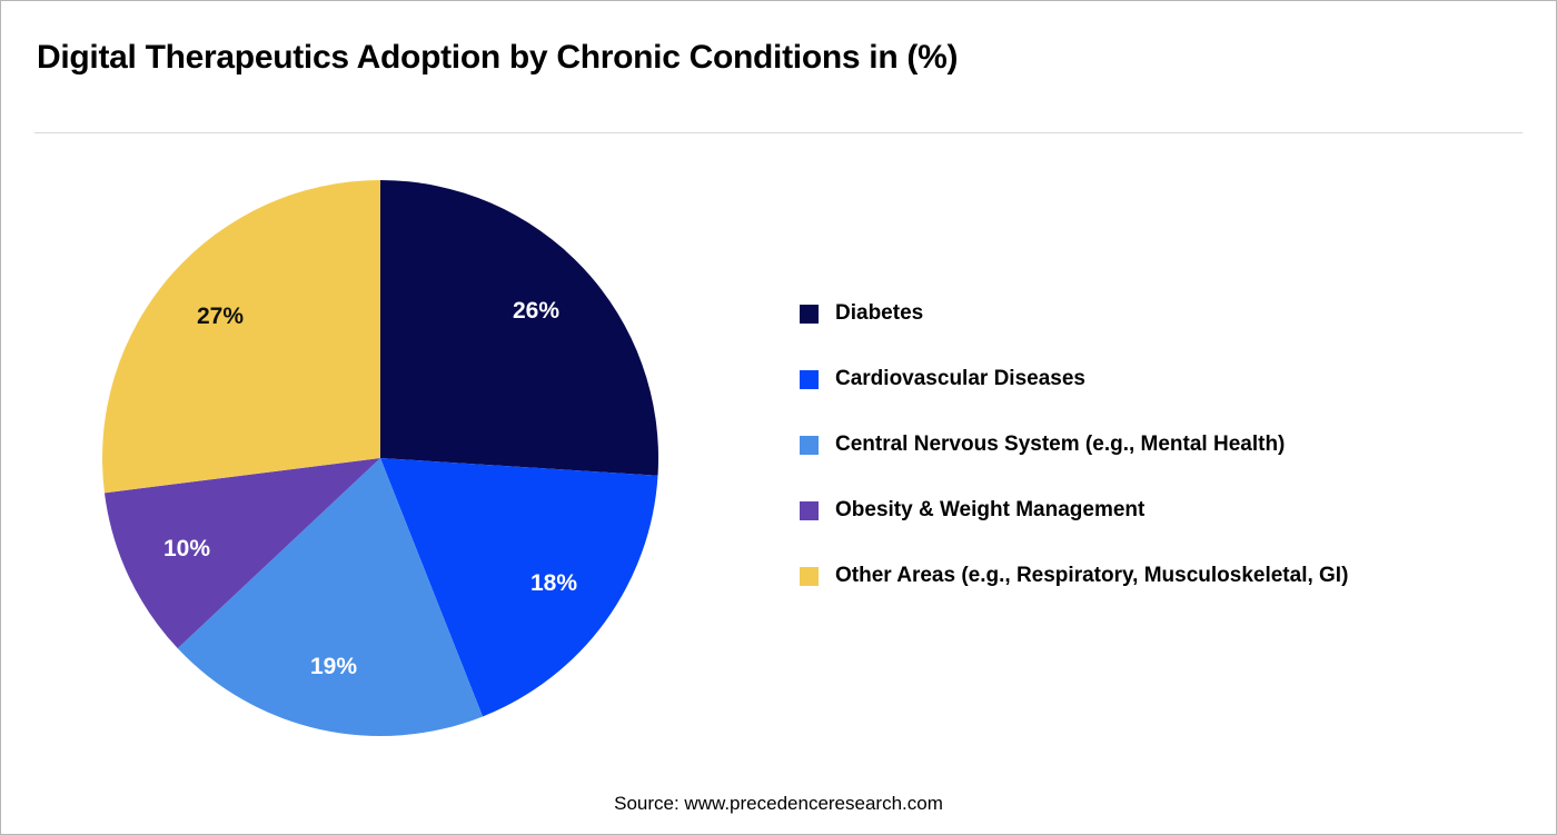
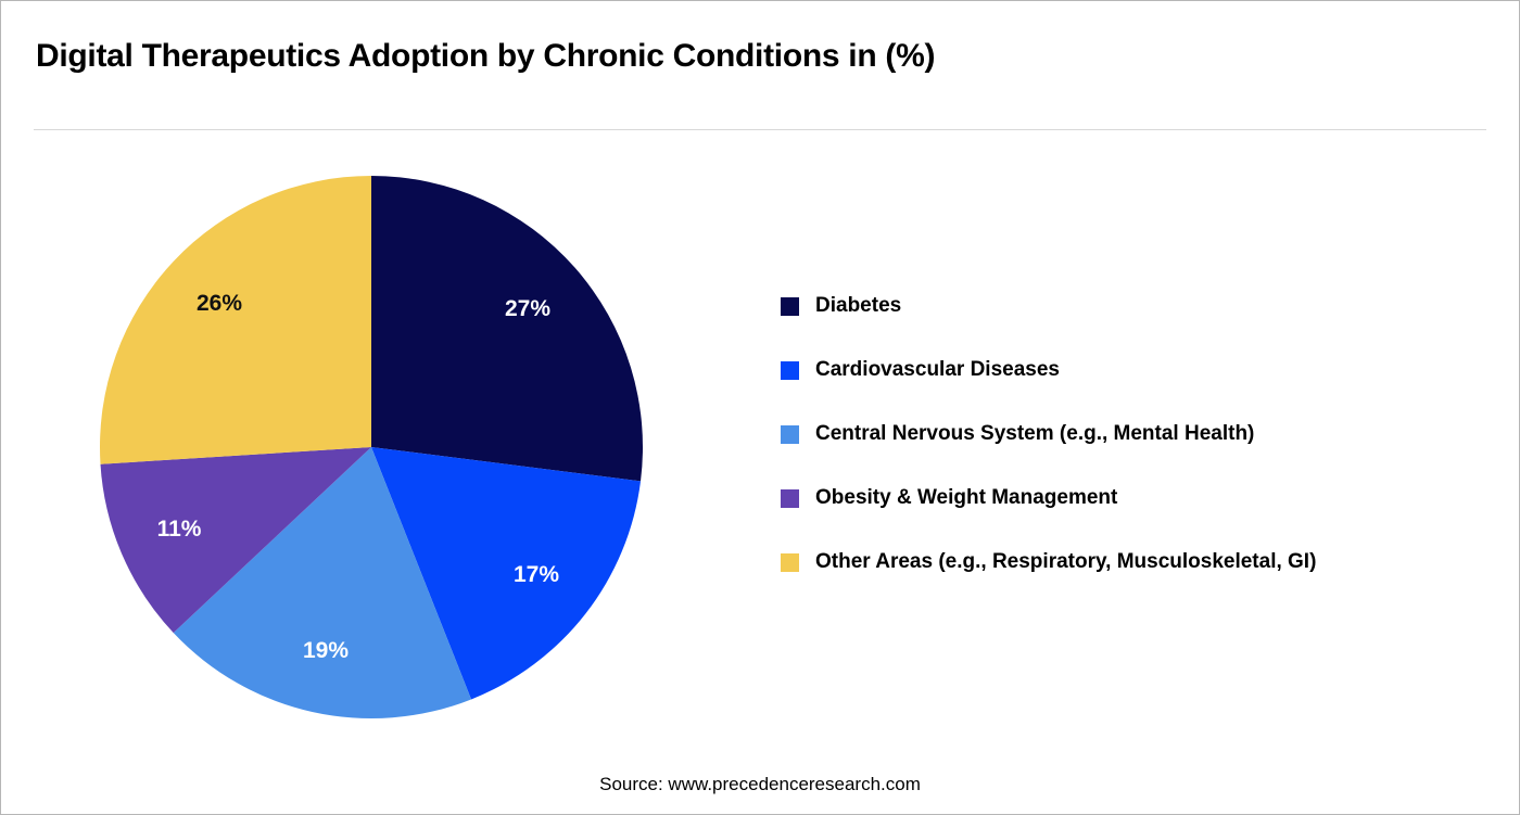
Diabetes: 26% -> 27%
Cardiovascular Diseases: 18% -> 17%
Obesity & Weight Management: 10% -> 11%
Other Areas (e.g., Respiratory, Musculoskeletal, GI): 27% -> 26%
